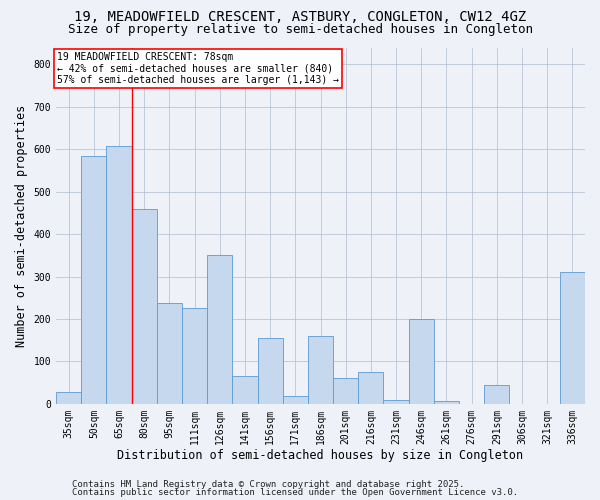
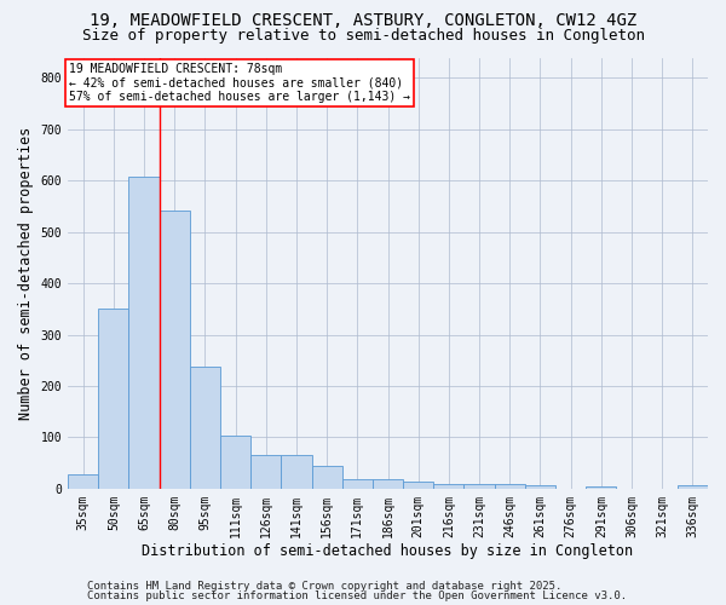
50sqm: 585 -> 350
80sqm: 460 -> 542
111sqm: 225 -> 103
126sqm: 350 -> 65
156sqm: 155 -> 44
186sqm: 160 -> 18
201sqm: 60 -> 13
216sqm: 75 -> 9
246sqm: 200 -> 9
291sqm: 45 -> 5
336sqm: 310 -> 6
